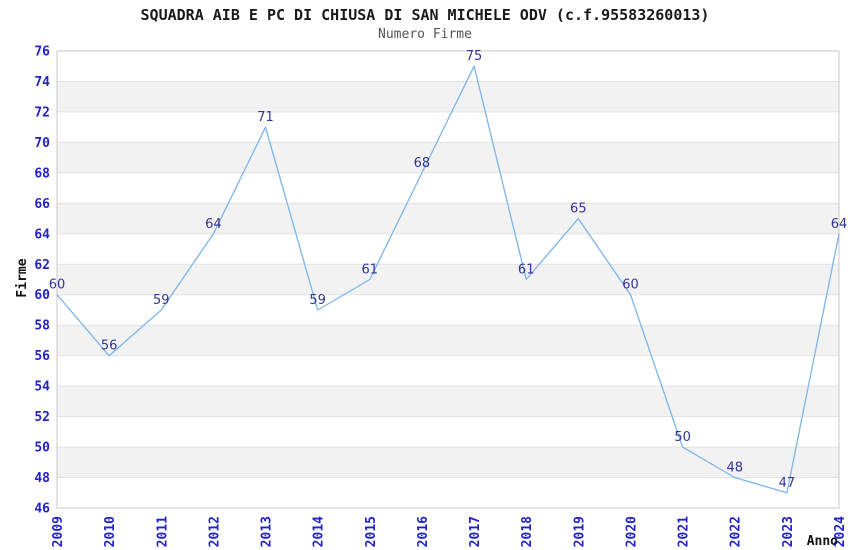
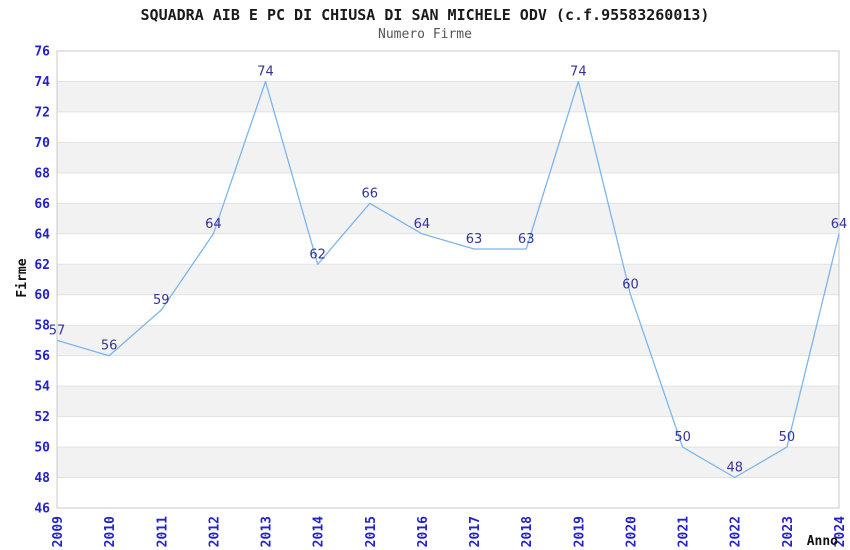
2009: 60 -> 57
2013: 71 -> 74
2014: 59 -> 62
2015: 61 -> 66
2016: 68 -> 64
2017: 75 -> 63
2018: 61 -> 63
2019: 65 -> 74
2023: 47 -> 50
